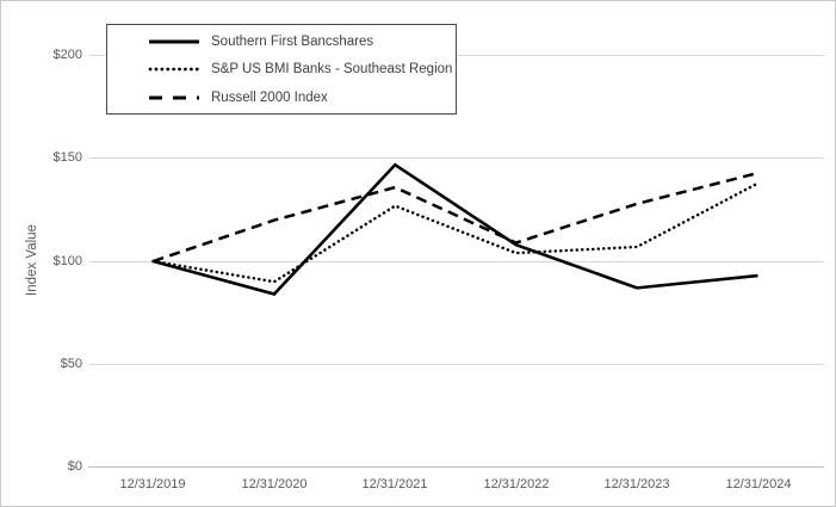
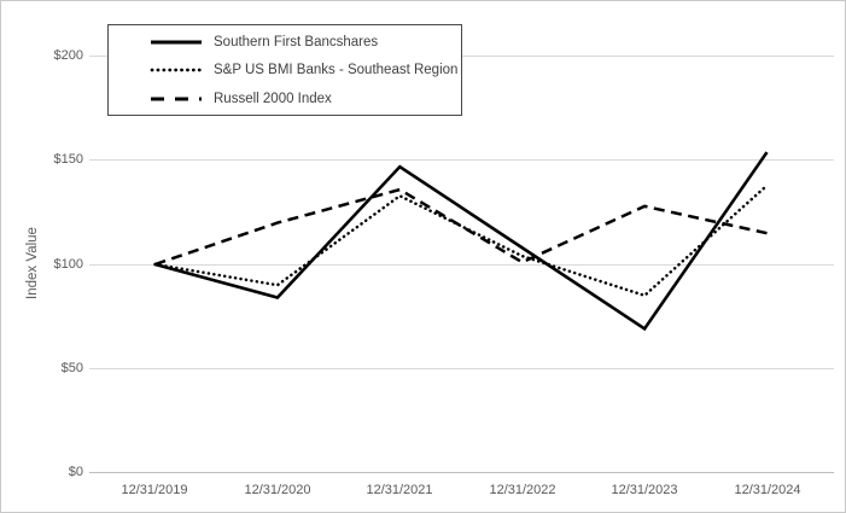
S&P US BMI Banks - Southeast Region/12/31/2021: $127 -> $133
Russell 2000 Index/12/31/2022: $109 -> $101
Southern First Bancshares/12/31/2023: $87 -> $69
S&P US BMI Banks - Southeast Region/12/31/2023: $107 -> $85
Southern First Bancshares/12/31/2024: $93 -> $154
Russell 2000 Index/12/31/2024: $143 -> $115
